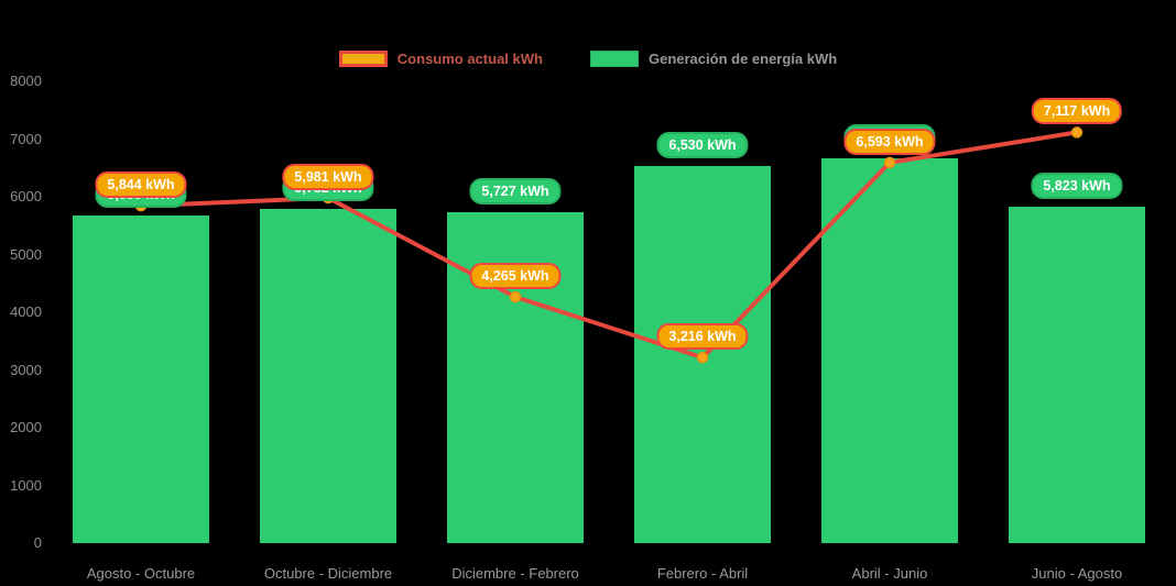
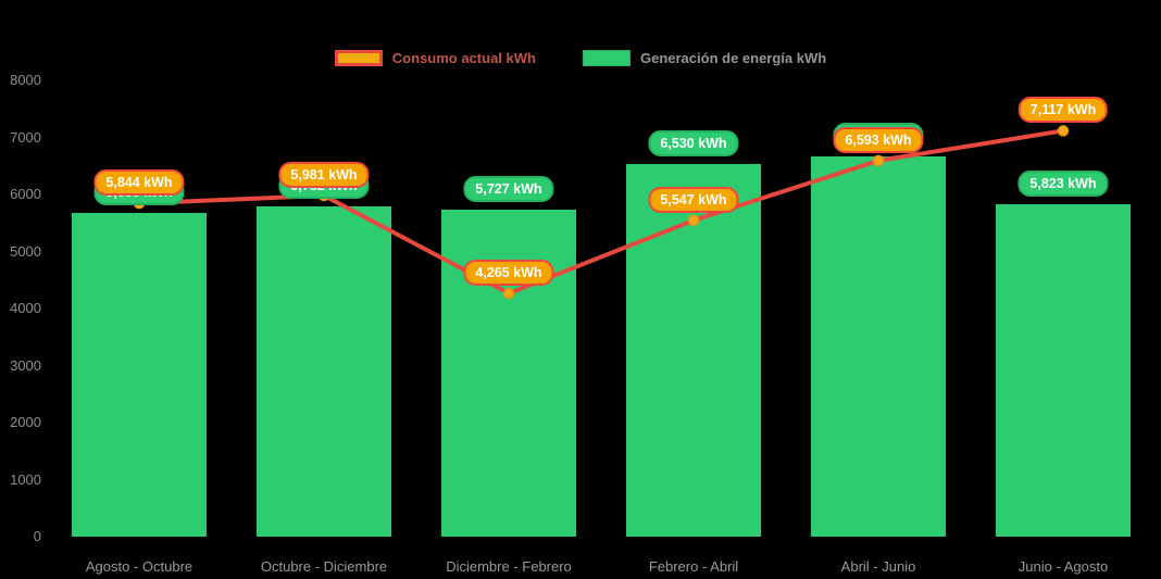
Consumo actual kWh/Febrero - Abril: 3,216 -> 5,547
